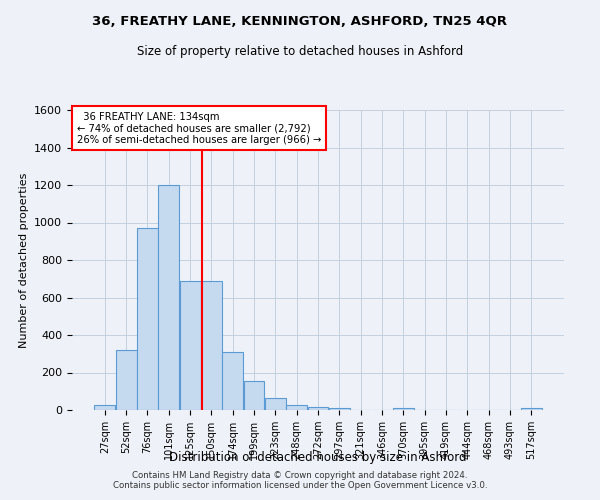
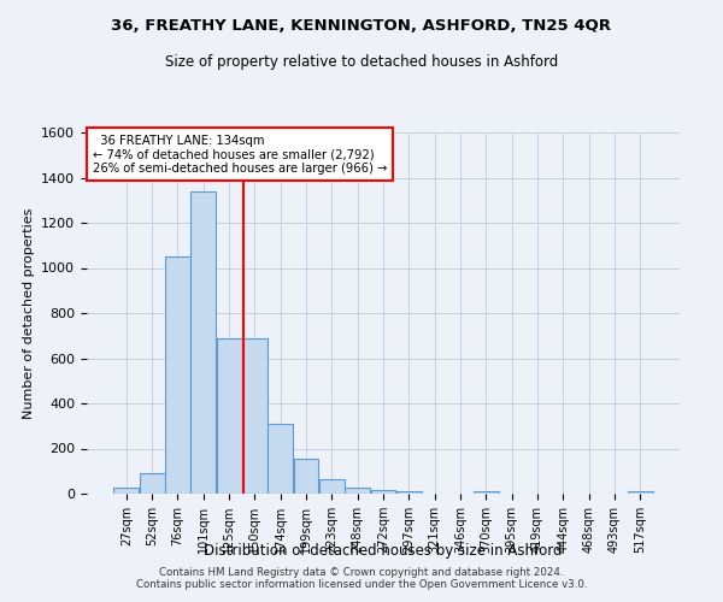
52sqm: 320 -> 90
76sqm: 970 -> 1050
101sqm: 1200 -> 1340
